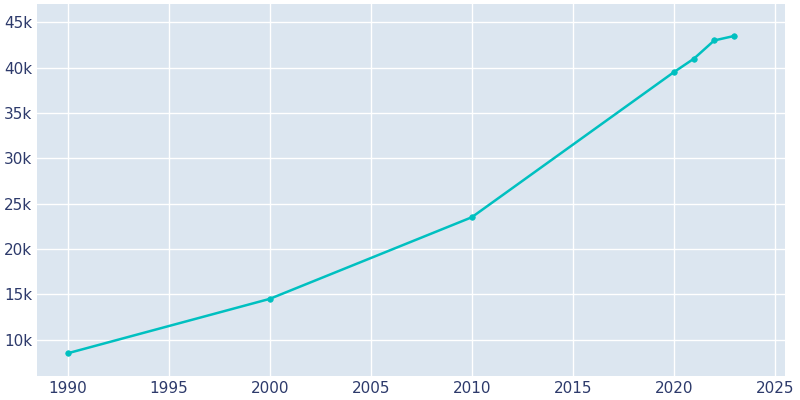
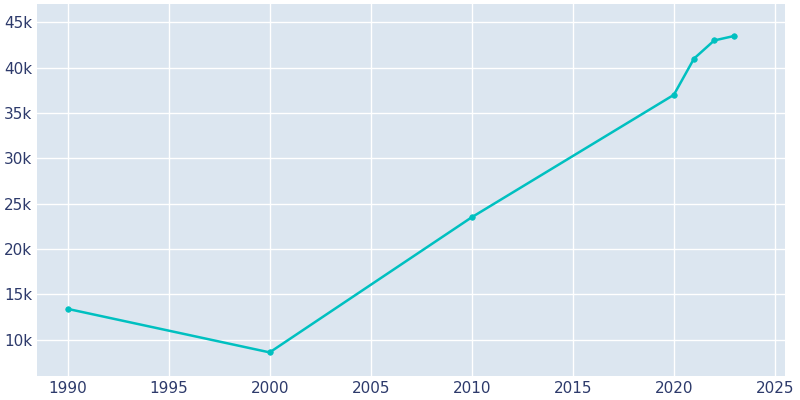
1990: 8.5k -> 13.4k
2000: 14.5k -> 8.6k
2020: 39.5k -> 37.0k
